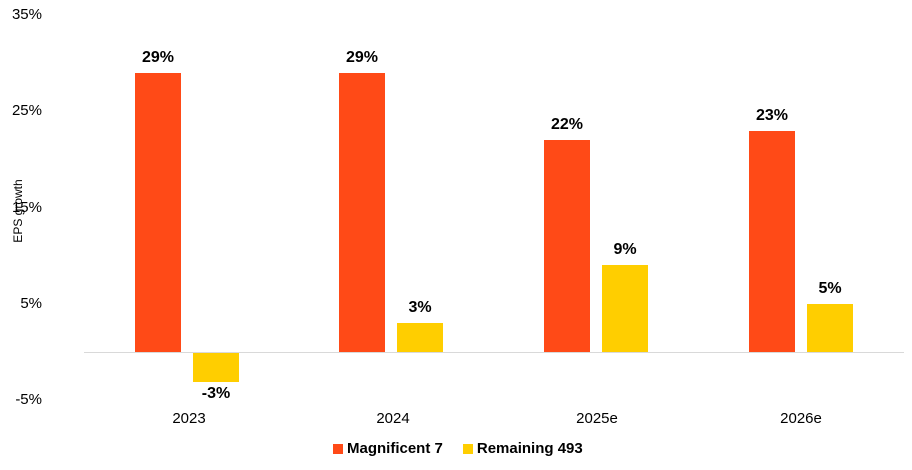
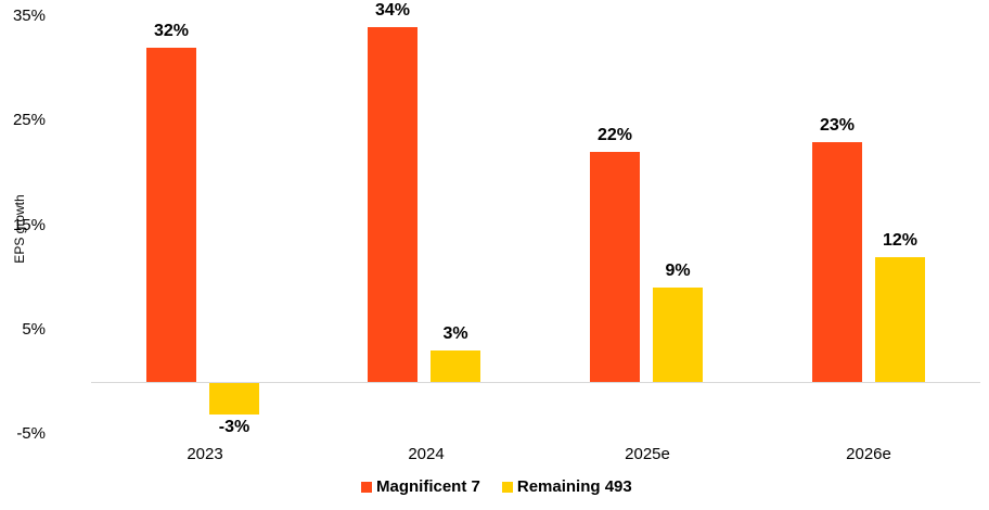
Magnificent 7/2023: 29% -> 32%
Magnificent 7/2024: 29% -> 34%
Remaining 493/2026e: 5% -> 12%
